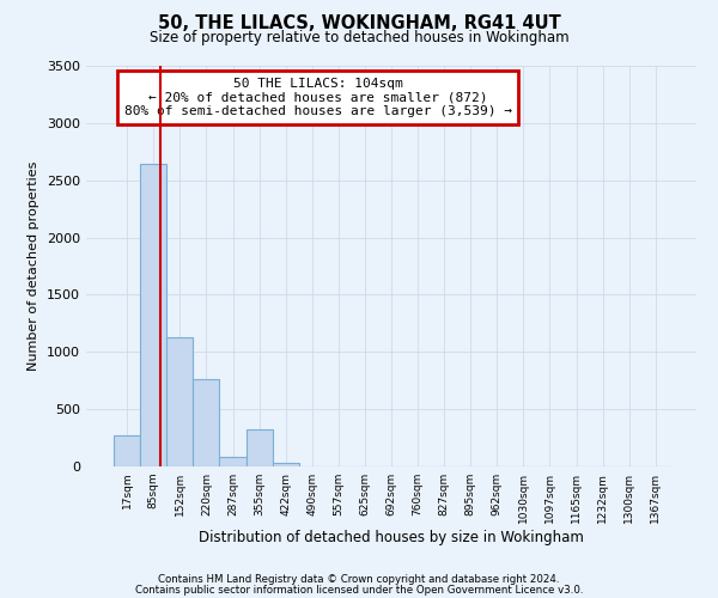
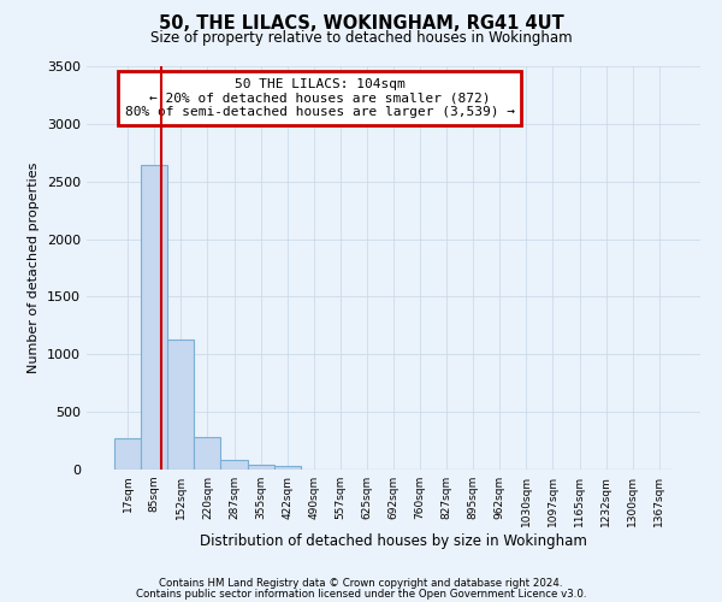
220sqm: 760 -> 280
355sqm: 320 -> 40
